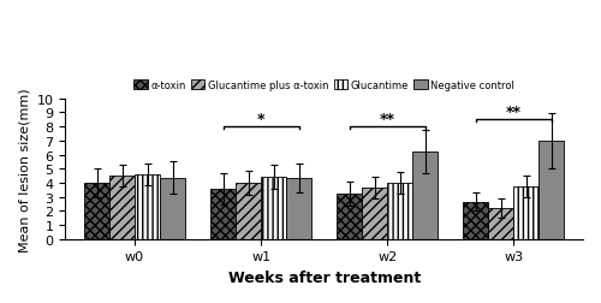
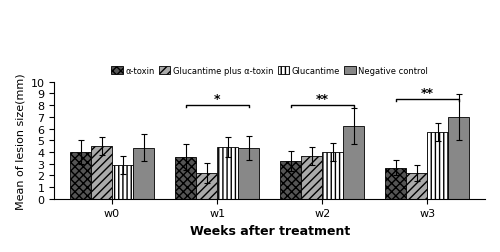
Glucantime/w0: 4.6 -> 2.9
Glucantime plus α-toxin/w1: 4.0 -> 2.2
Glucantime/w3: 3.8 -> 5.7
